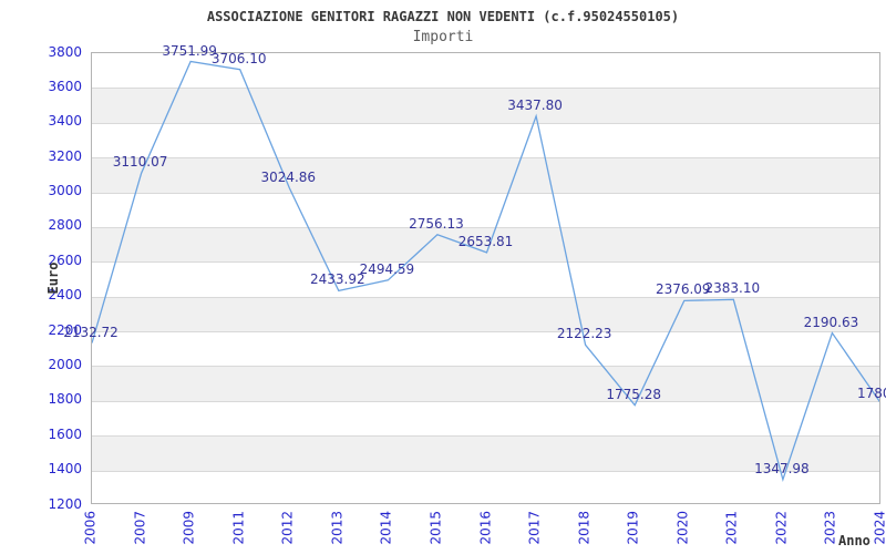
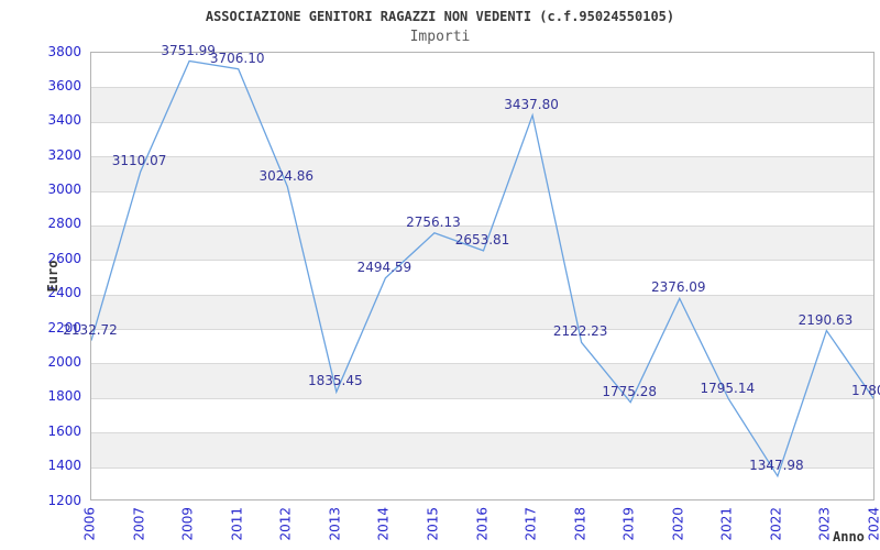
2013: 2433.92 -> 1835.45
2021: 2383.10 -> 1795.14
